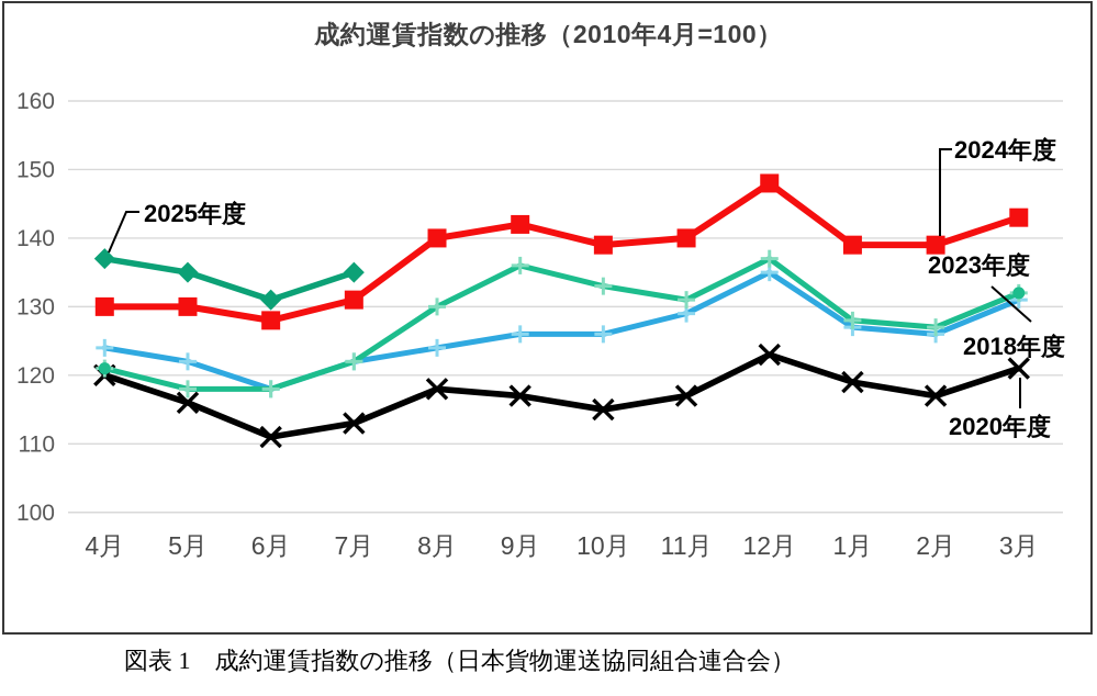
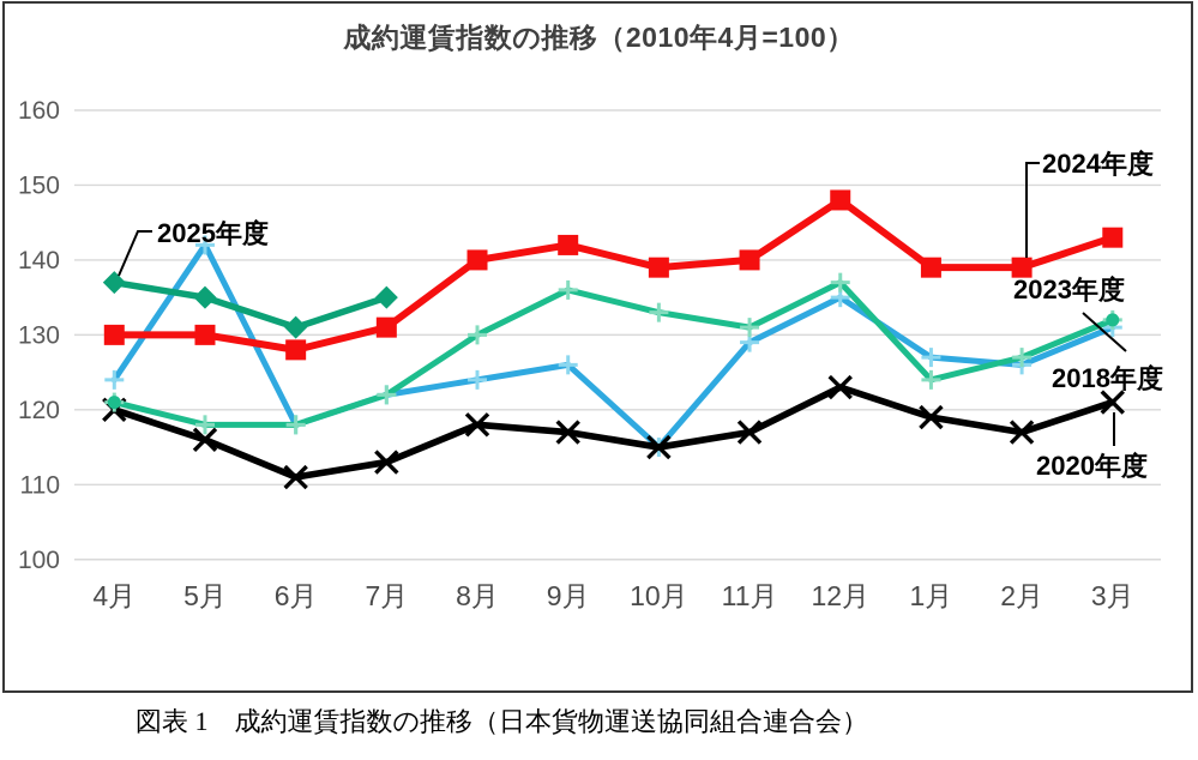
2018年度/5月: 122 -> 142
2018年度/10月: 126 -> 115
2023年度/1月: 128 -> 124
